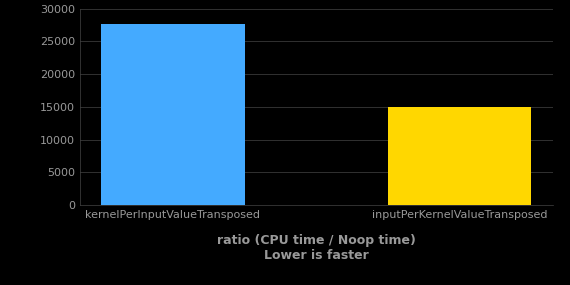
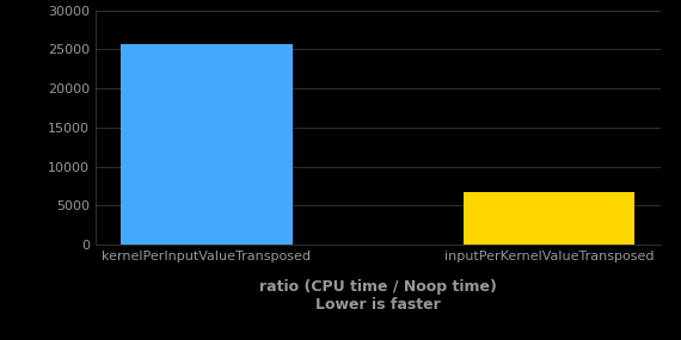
kernelPerInputValueTransposed: 27600 -> 25700
inputPerKernelValueTransposed: 15000 -> 6800
